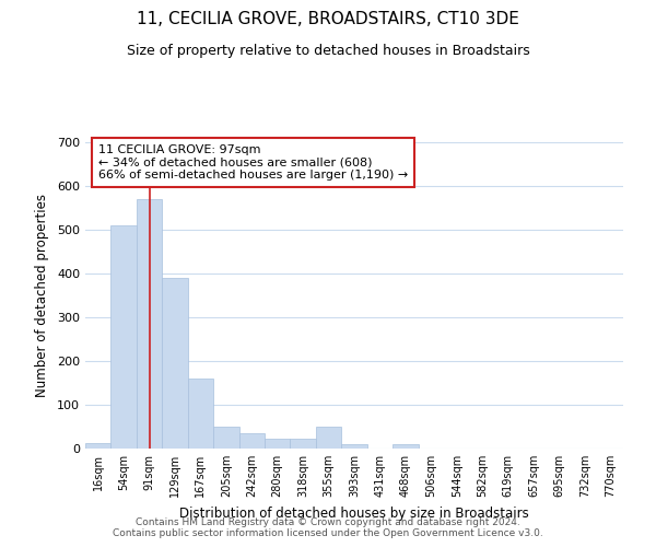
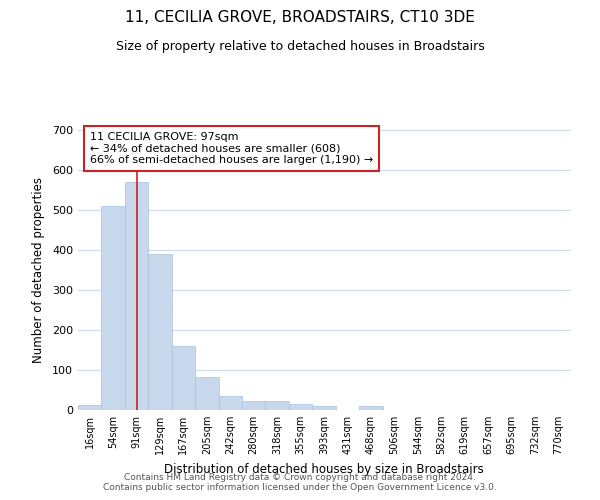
205sqm: 50 -> 83
355sqm: 50 -> 14
